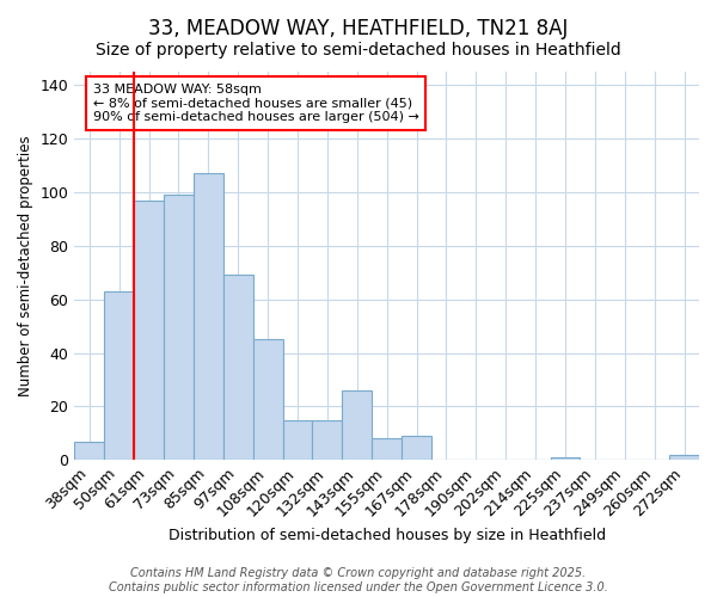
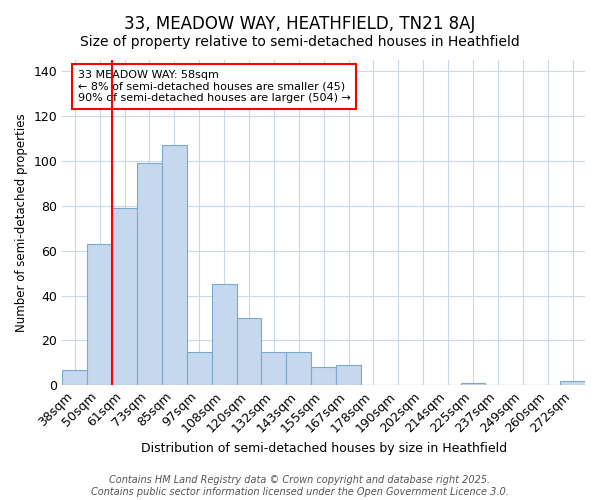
61sqm: 97 -> 79
97sqm: 69 -> 15
120sqm: 15 -> 30
143sqm: 26 -> 15
